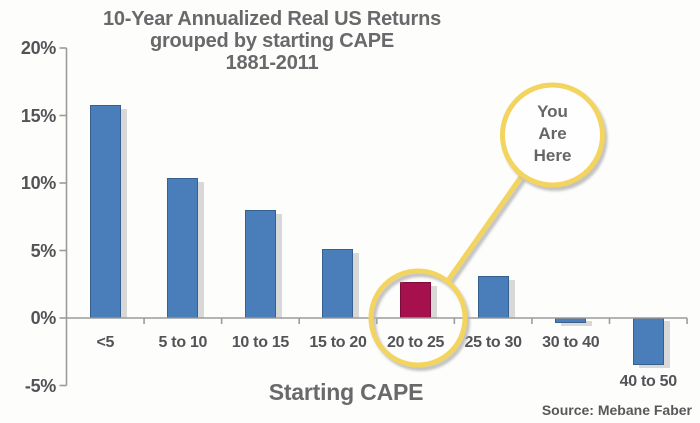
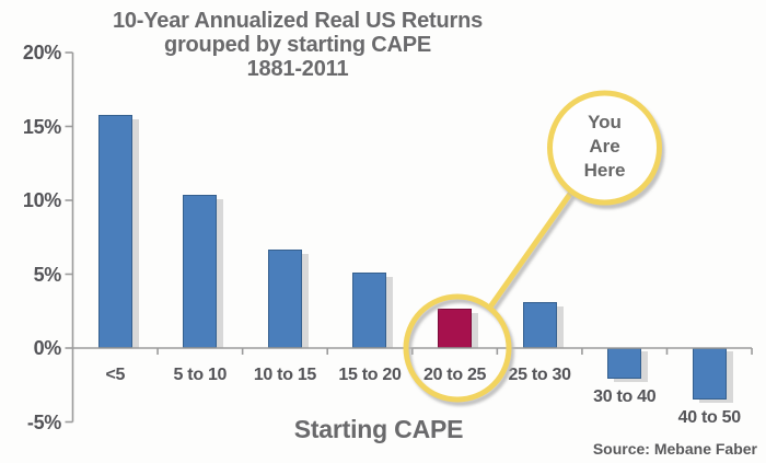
10 to 15: 8.0% -> 6.7%
30 to 40: -0.4% -> -2.1%
